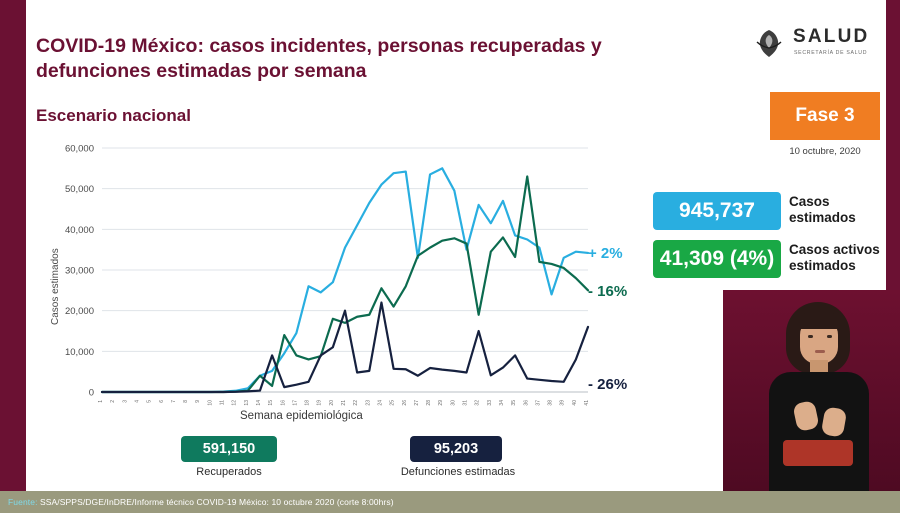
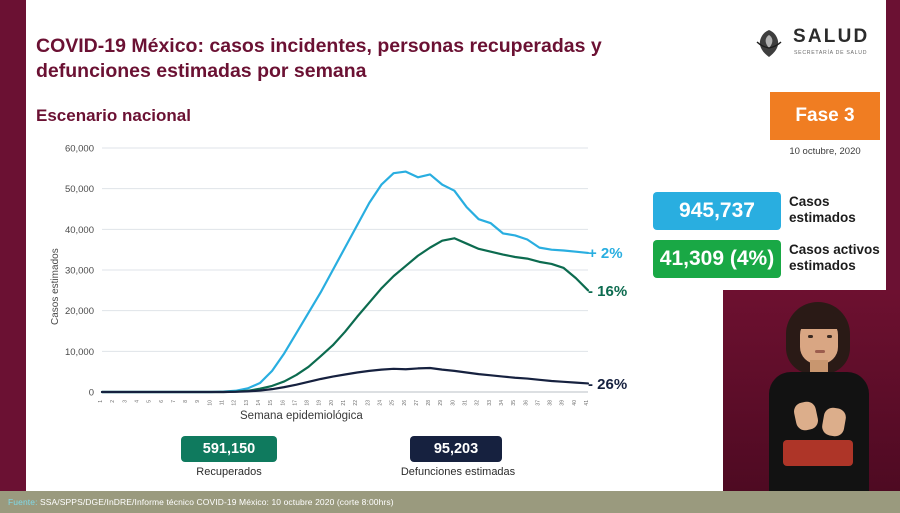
Casos estimados/14: 4000 -> 2000
Recuperados/14: 4000 -> 1000
Defunciones estimadas/15: 9000 -> 1000
Recuperados/16: 14000 -> 3000
Recuperados/17: 9000 -> 4000
Casos estimados/18: 26000 -> 20000
Recuperados/18: 8000 -> 6000
Defunciones estimadas/19: 9000 -> 3000
Casos estimados/20: 27000 -> 30000
Recuperados/20: 18000 -> 12000
Defunciones estimadas/20: 11000 -> 4000
Recuperados/21: 17000 -> 15000
Defunciones estimadas/21: 20000 -> 4000
Recuperados/23: 19000 -> 22000
Defunciones estimadas/24: 22000 -> 6000
Recuperados/25: 21000 -> 28000
Recuperados/26: 26000 -> 31000
Casos estimados/27: 33000 -> 53000
Defunciones estimadas/27: 4000 -> 6000
Casos estimados/29: 55000 -> 51000
Casos estimados/31: 35000 -> 46000
Casos estimados/32: 46000 -> 42000
Recuperados/32: 19000 -> 35000
Defunciones estimadas/32: 15000 -> 4000
Casos estimados/34: 47000 -> 39000
Recuperados/34: 38000 -> 34000
Defunciones estimadas/34: 6000 -> 4000
Defunciones estimadas/35: 9000 -> 4000
Recuperados/36: 53000 -> 33000
Casos estimados/38: 24000 -> 35000
Casos estimados/39: 33000 -> 35000
Defunciones estimadas/40: 8000 -> 2000
Defunciones estimadas/41: 16000 -> 2000
